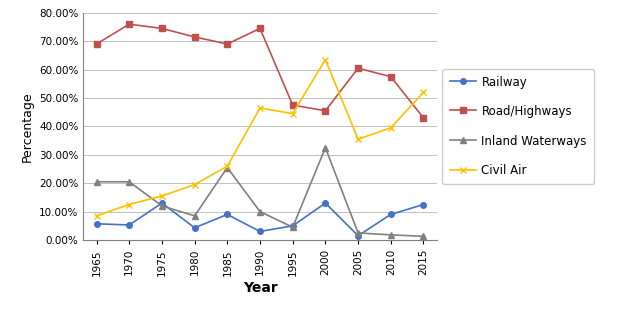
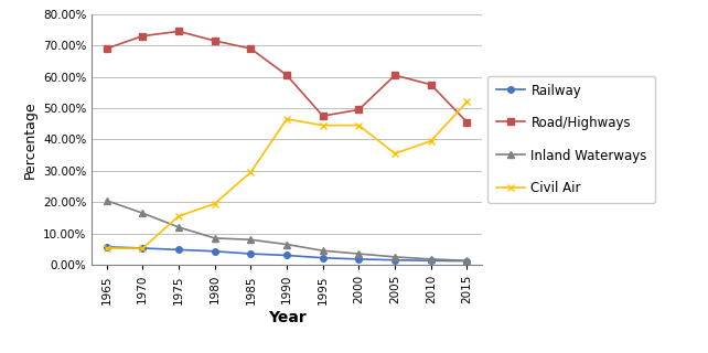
Civil Air/1965: 8.5% -> 5.3%
Road/Highways/1970: 76.0% -> 73.0%
Inland Waterways/1970: 20.5% -> 16.5%
Civil Air/1970: 12.5% -> 5.2%
Railway/1975: 13.0% -> 4.8%
Railway/1985: 9.0% -> 3.5%
Inland Waterways/1985: 25.5% -> 8.0%
Civil Air/1985: 26.0% -> 29.5%
Road/Highways/1990: 74.5% -> 60.5%
Inland Waterways/1990: 10.0% -> 6.5%
Railway/1995: 5.0% -> 2.2%
Railway/2000: 13.0% -> 1.8%
Road/Highways/2000: 45.5% -> 49.5%
Inland Waterways/2000: 32.5% -> 3.5%
Civil Air/2000: 63.5% -> 44.5%
Railway/2010: 9.0% -> 1.3%
Railway/2015: 12.5% -> 1.2%
Road/Highways/2015: 43.0% -> 45.5%
